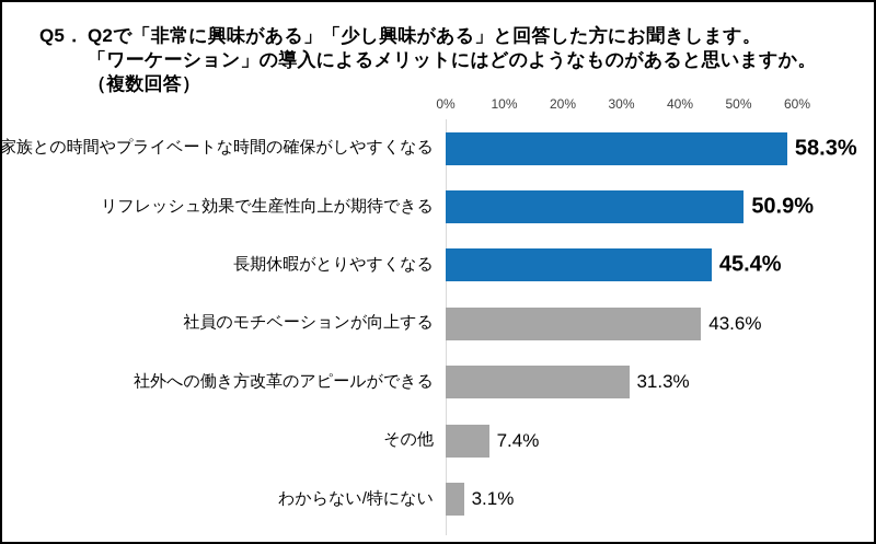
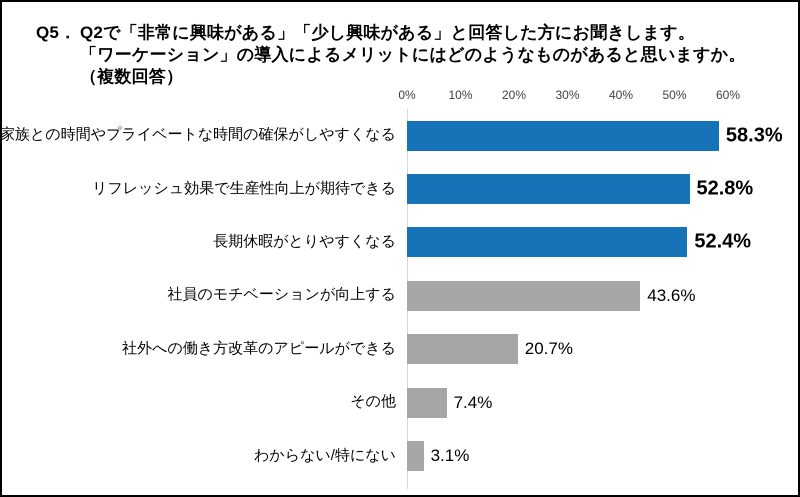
リフレッシュ効果で生産性向上が期待できる: 50.9% -> 52.8%
長期休暇がとりやすくなる: 45.4% -> 52.4%
社外への働き方改革のアピールができる: 31.3% -> 20.7%
